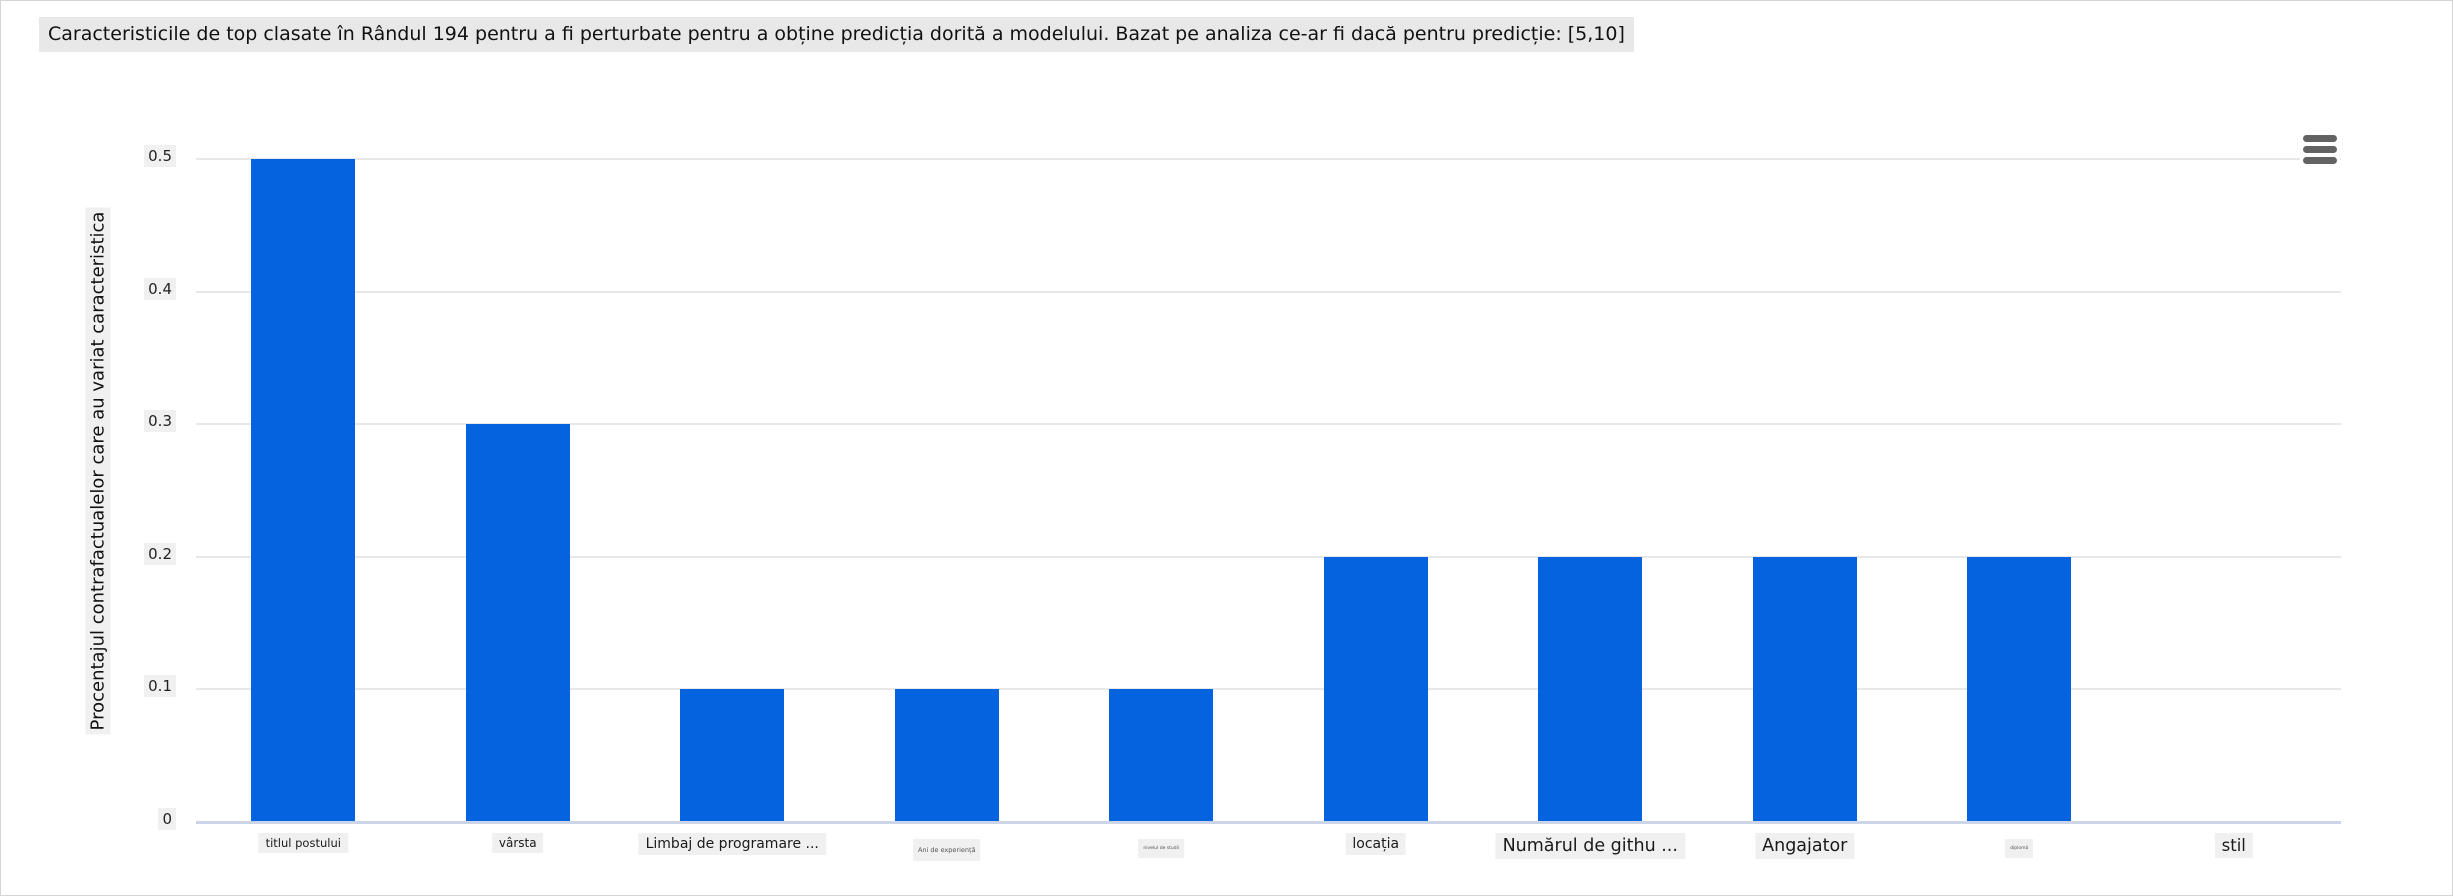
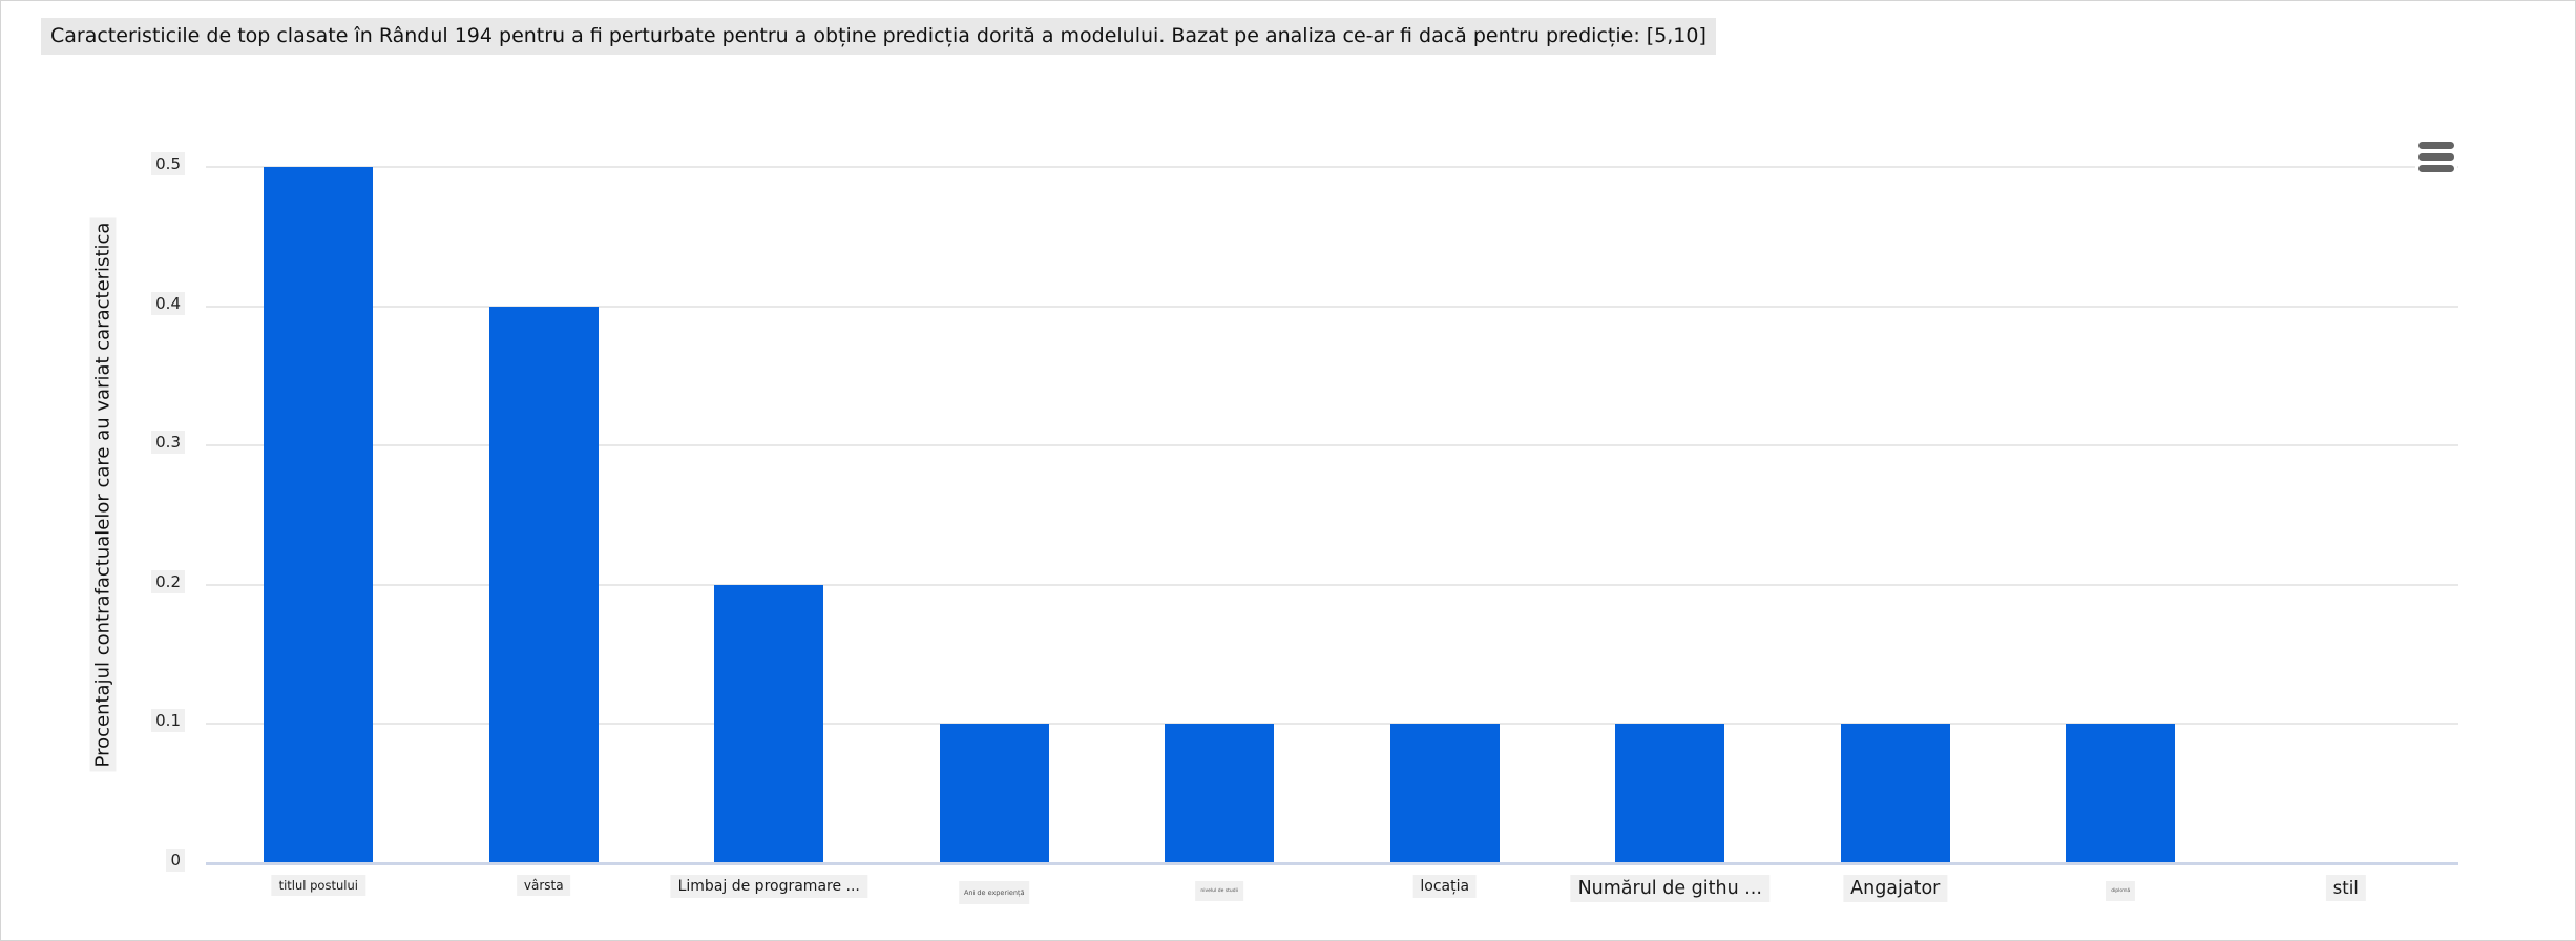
vârsta: 0.3 -> 0.4
Limbaj de programare ...: 0.1 -> 0.2
locația: 0.2 -> 0.1
Numărul de githu ...: 0.2 -> 0.1
Angajator: 0.2 -> 0.1
diplomă: 0.2 -> 0.1
